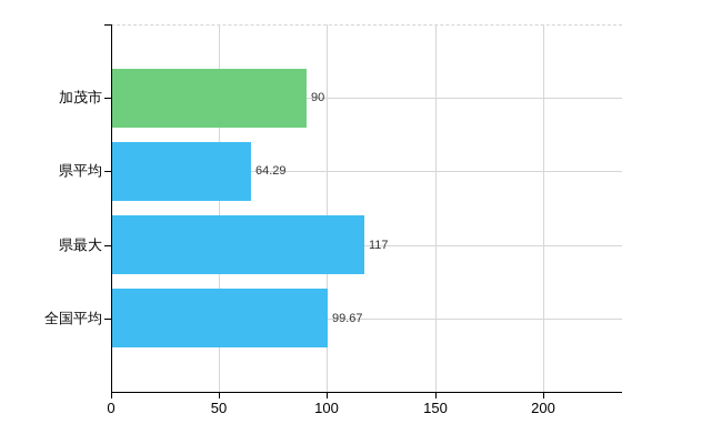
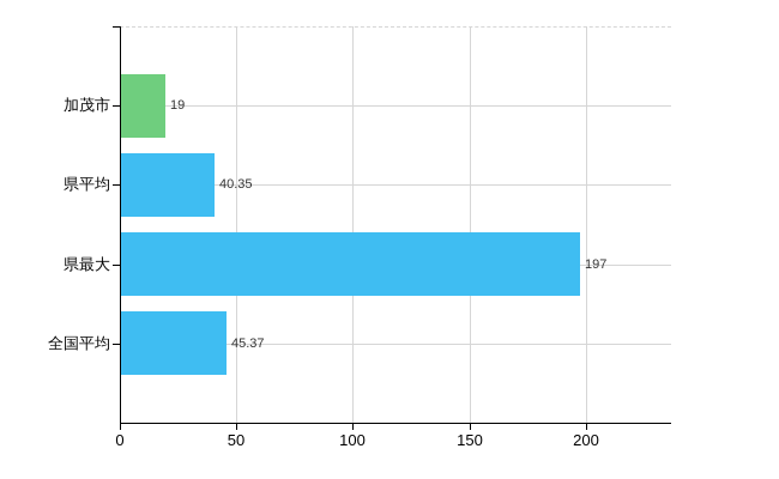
加茂市: 90 -> 19
県平均: 64.29 -> 40.35
県最大: 117 -> 197
全国平均: 99.67 -> 45.37
